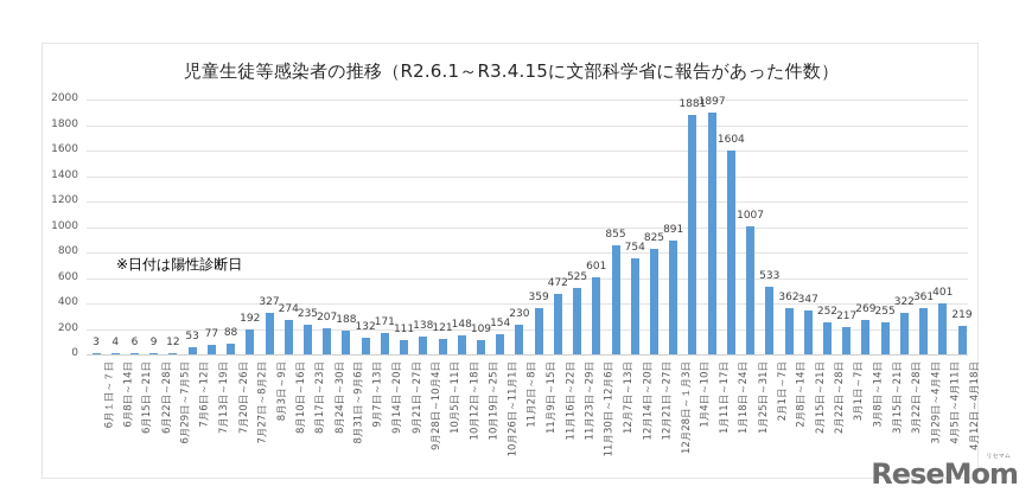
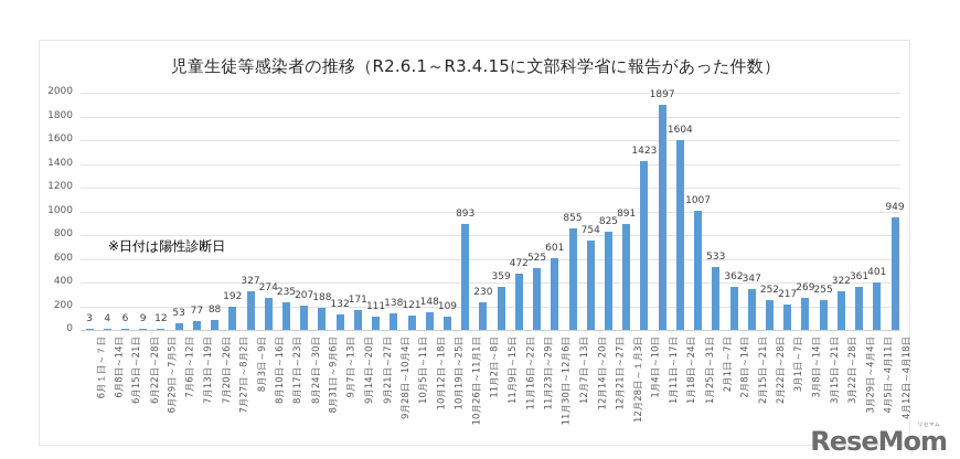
10月26日～11月1日: 154 -> 893
1月4日～10日: 1881 -> 1423
4月12日～4月18日: 219 -> 949
